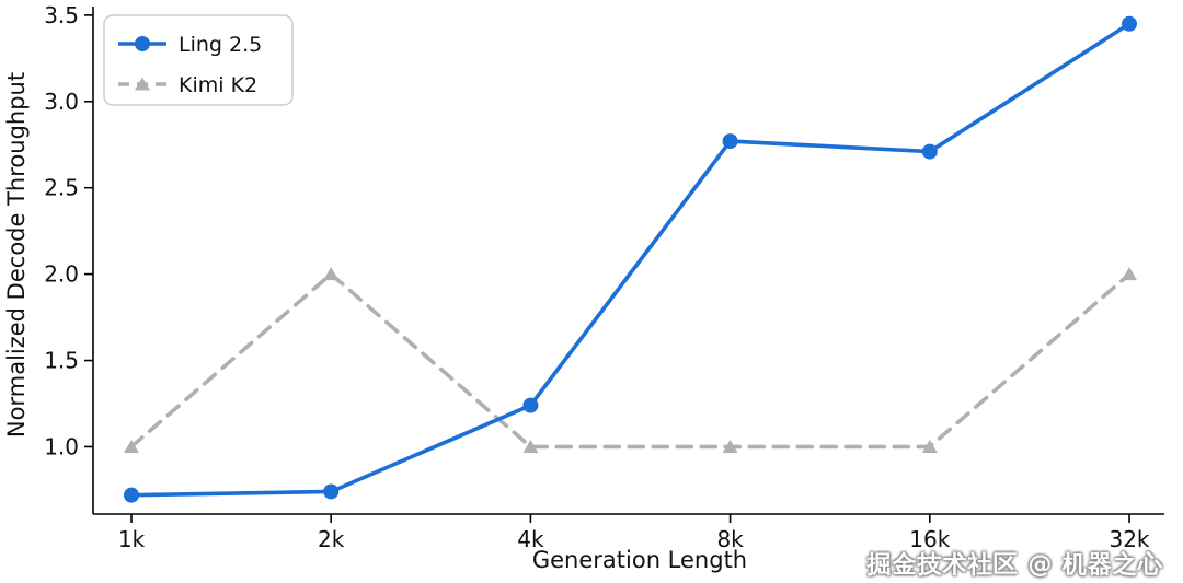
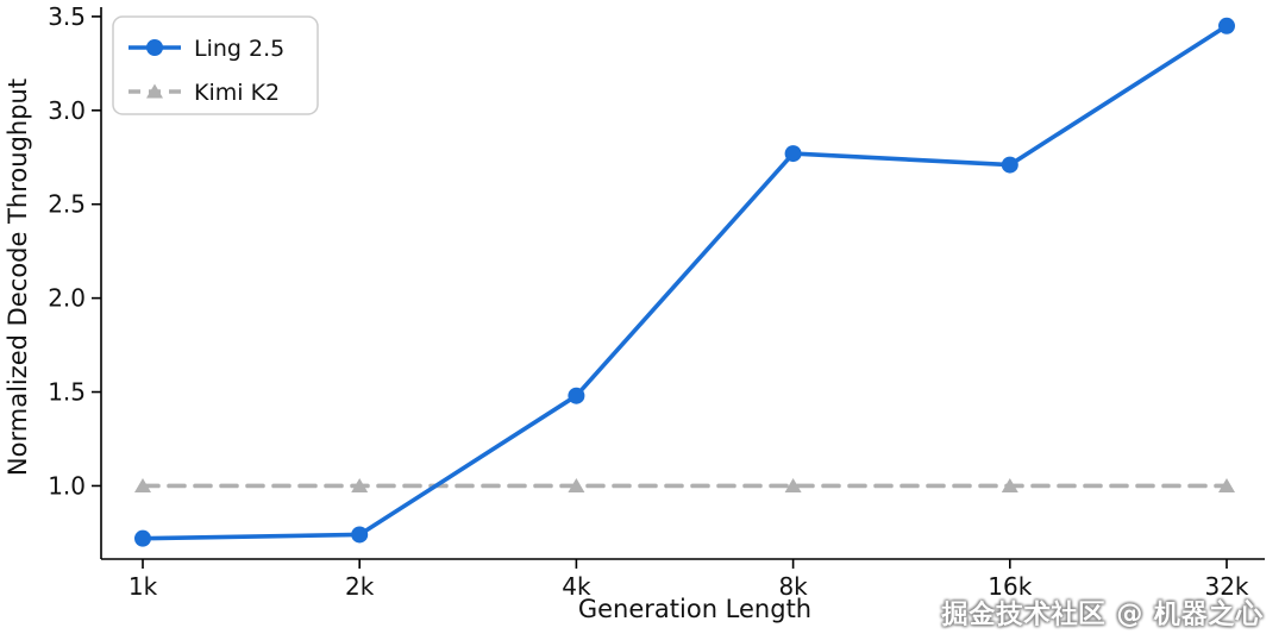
Kimi K2/2k: 2 -> 1
Ling 2.5/4k: 1.24 -> 1.48
Kimi K2/32k: 2 -> 1
